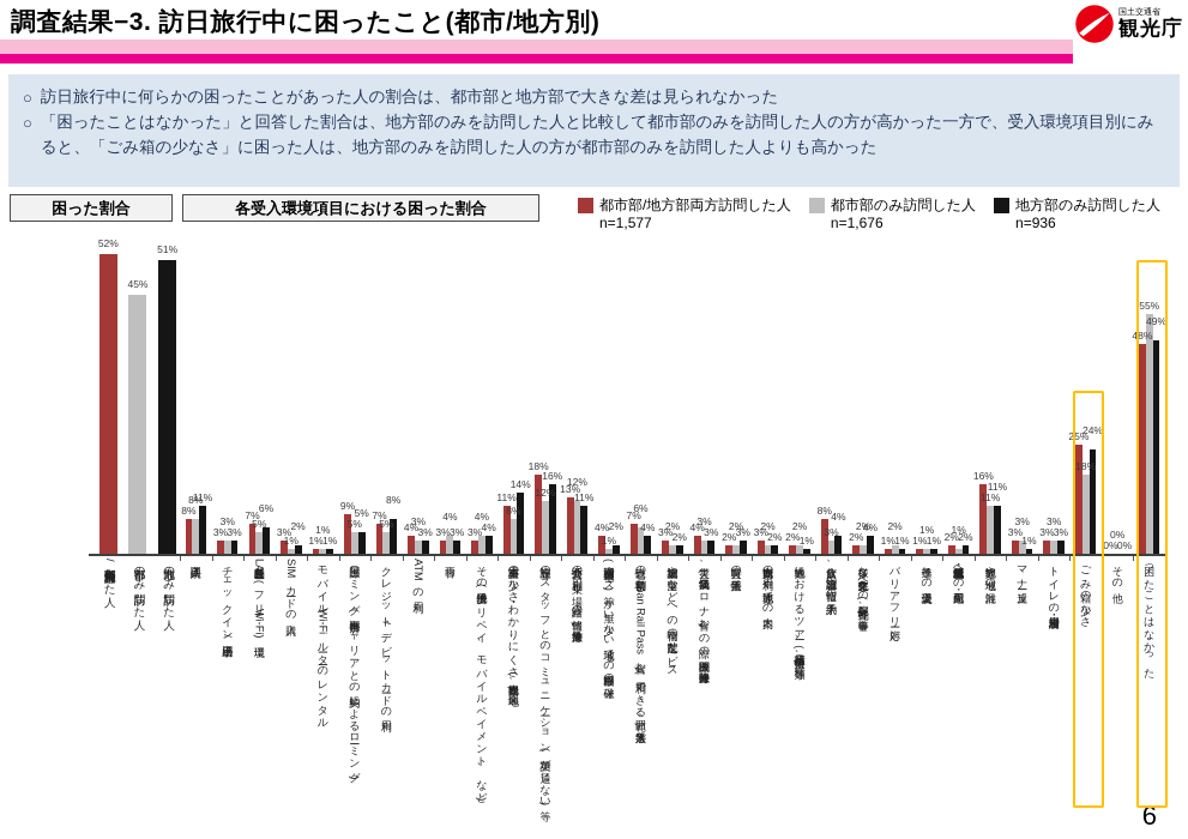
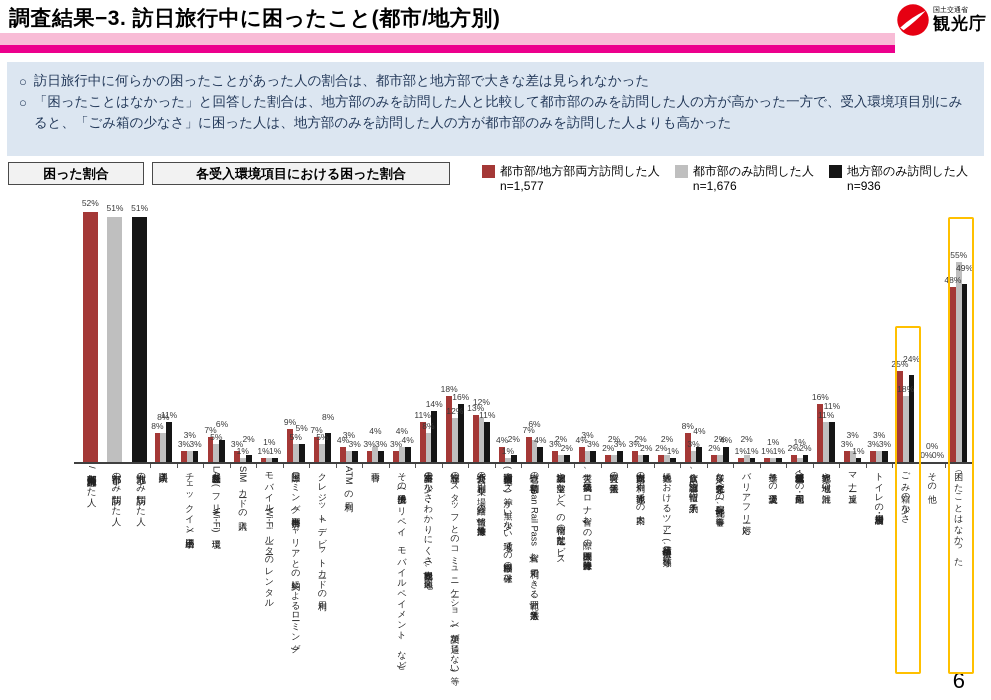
困った割合/都市部のみ訪問した人: 45% -> 51%
